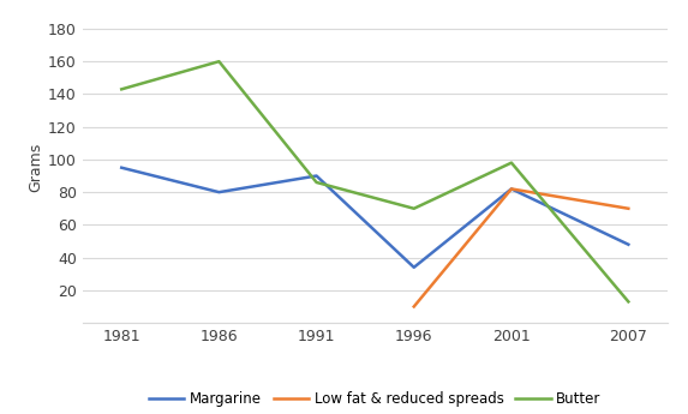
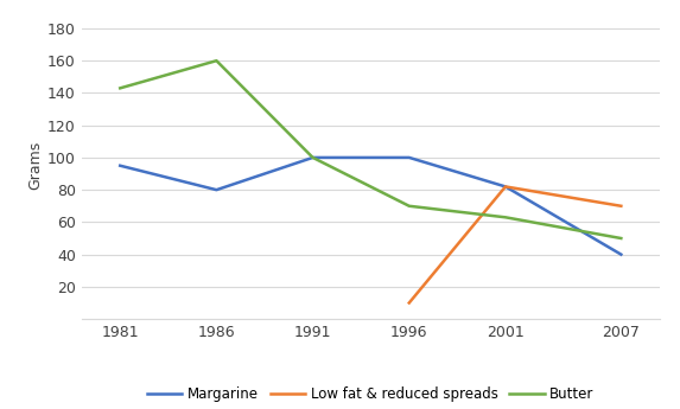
Margarine/1991: 90 -> 100
Butter/1991: 86 -> 100
Margarine/1996: 34 -> 100
Butter/2001: 98 -> 63
Margarine/2007: 48 -> 40
Butter/2007: 13 -> 50
